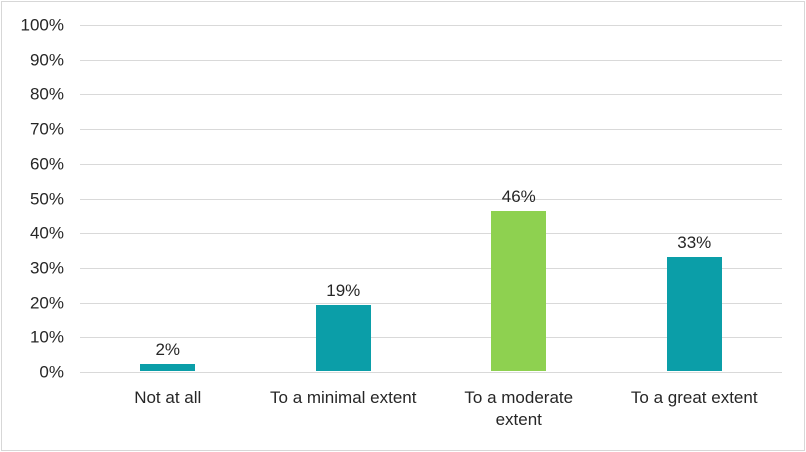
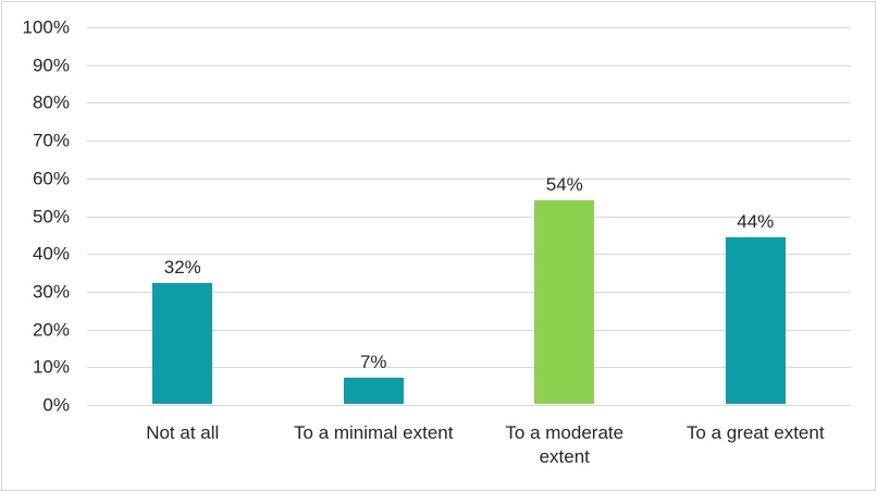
Not at all: 2% -> 32%
To a minimal extent: 19% -> 7%
To a moderate extent: 46% -> 54%
To a great extent: 33% -> 44%
